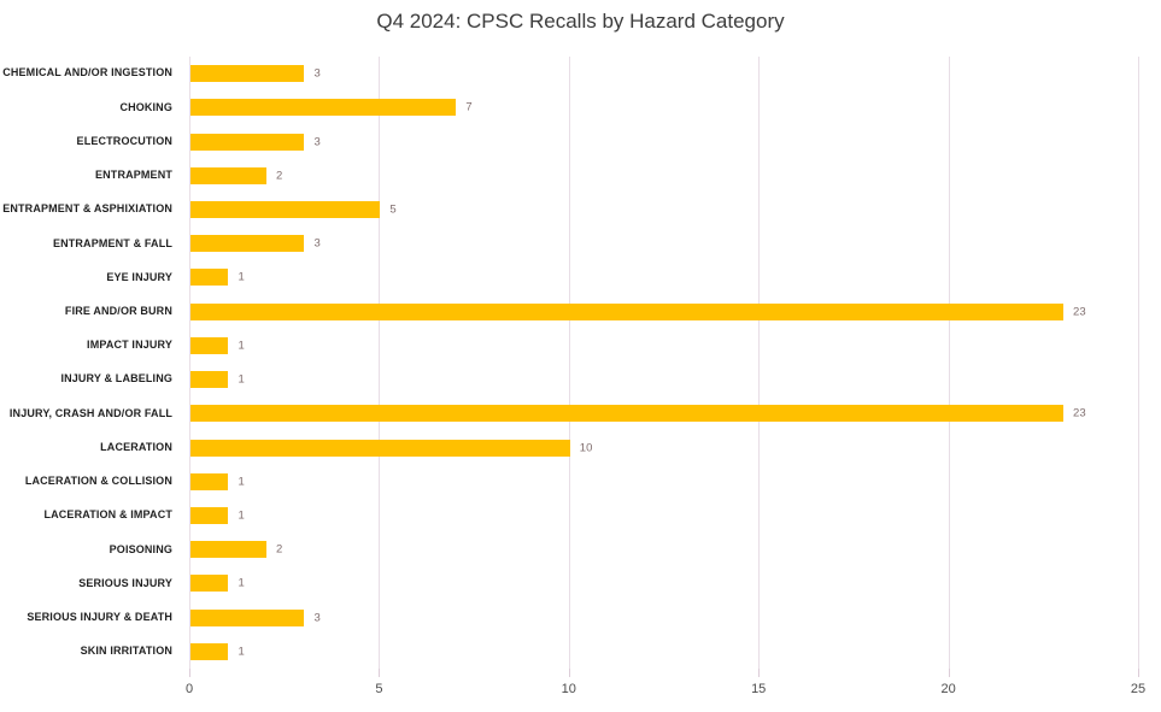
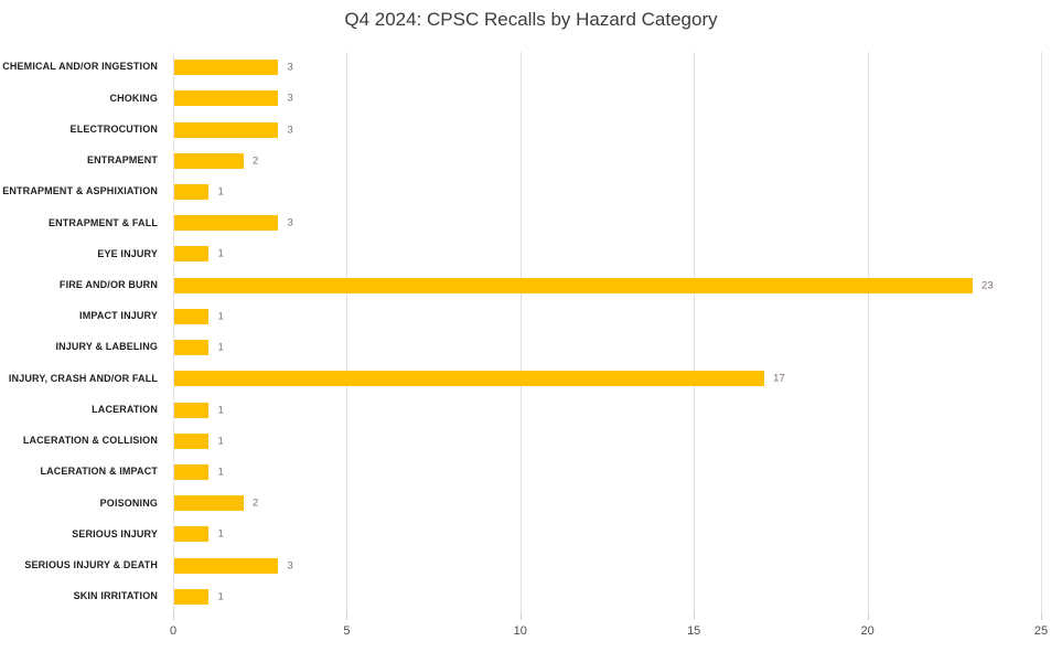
CHOKING: 7 -> 3
ENTRAPMENT & ASPHIXIATION: 5 -> 1
INJURY, CRASH AND/OR FALL: 23 -> 17
LACERATION: 10 -> 1
